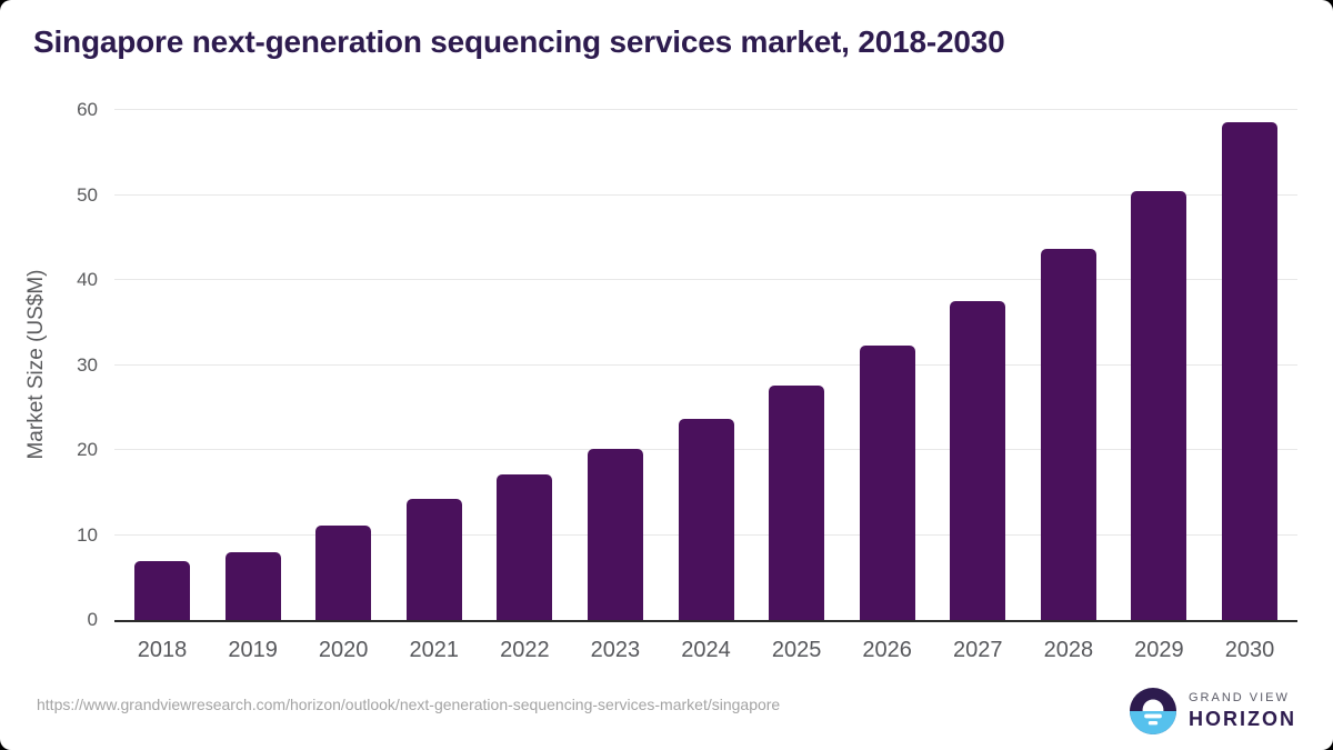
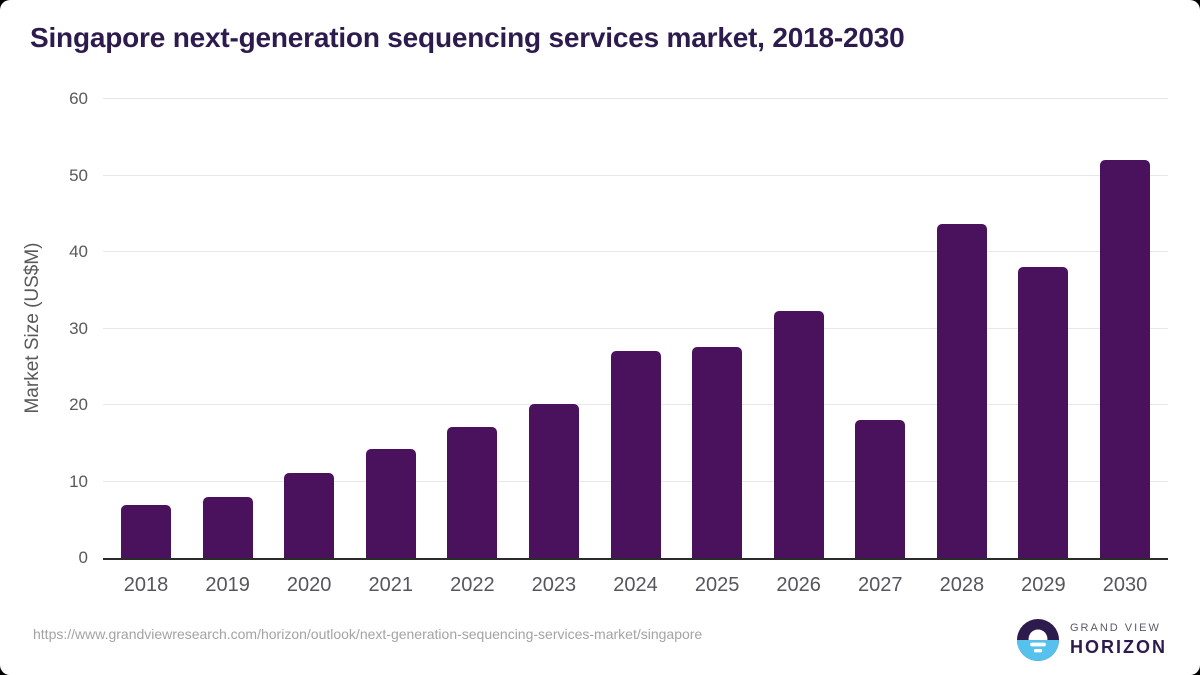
2024: 24 -> 27
2027: 38 -> 18
2029: 50 -> 38
2030: 58 -> 52
